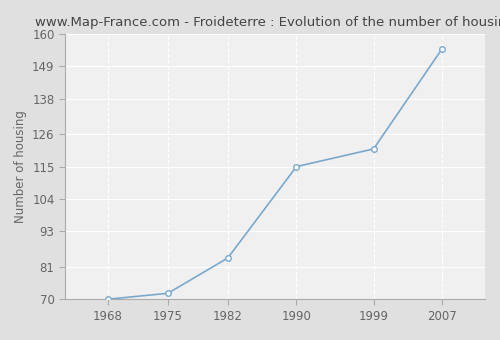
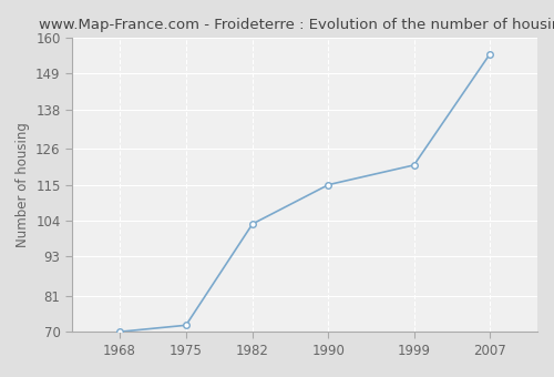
1982: 84 -> 103
